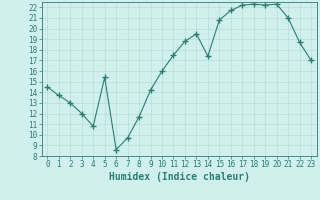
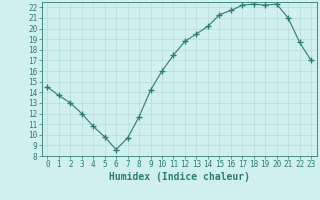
5: 15.4 -> 9.8
14: 17.4 -> 20.2
15: 20.8 -> 21.3
